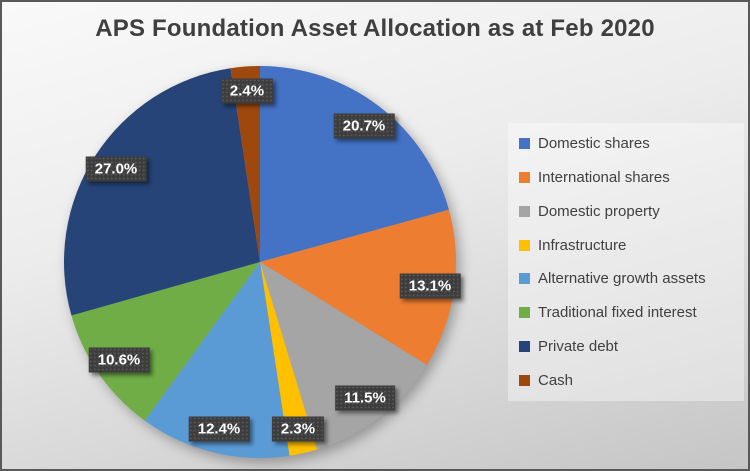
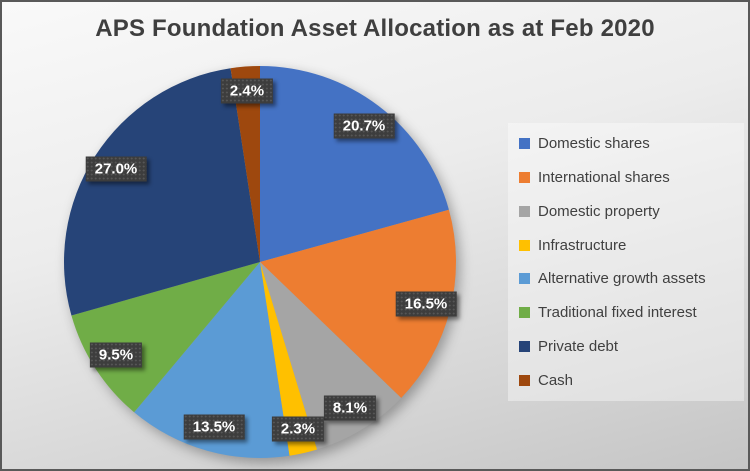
International shares: 13.1% -> 16.5%
Domestic property: 11.5% -> 8.1%
Alternative growth assets: 12.4% -> 13.5%
Traditional fixed interest: 10.6% -> 9.5%
